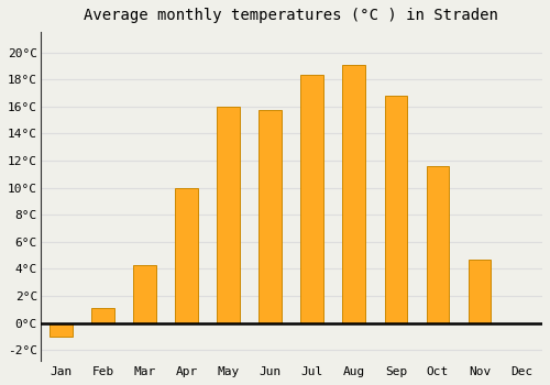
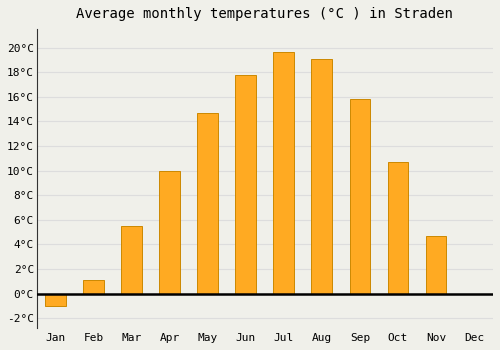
Mar: 4.3°C -> 5.5°C
May: 16.0°C -> 14.7°C
Jun: 15.7°C -> 17.8°C
Jul: 18.3°C -> 19.6°C
Sep: 16.8°C -> 15.8°C
Oct: 11.6°C -> 10.7°C
